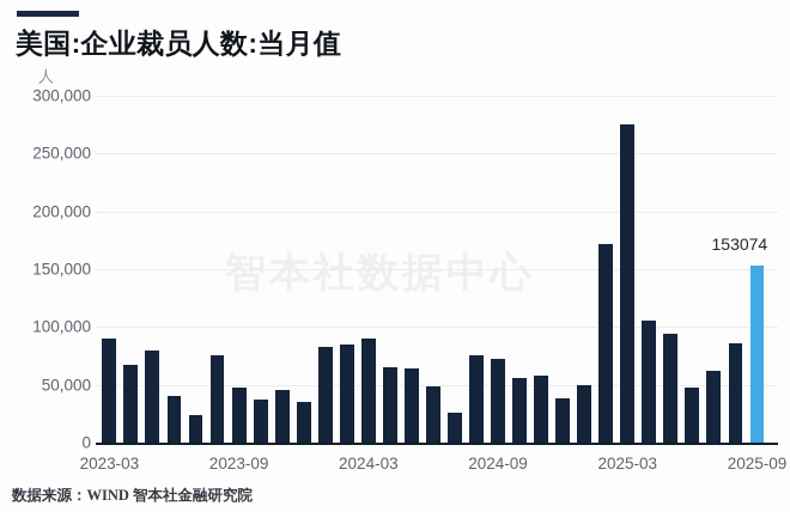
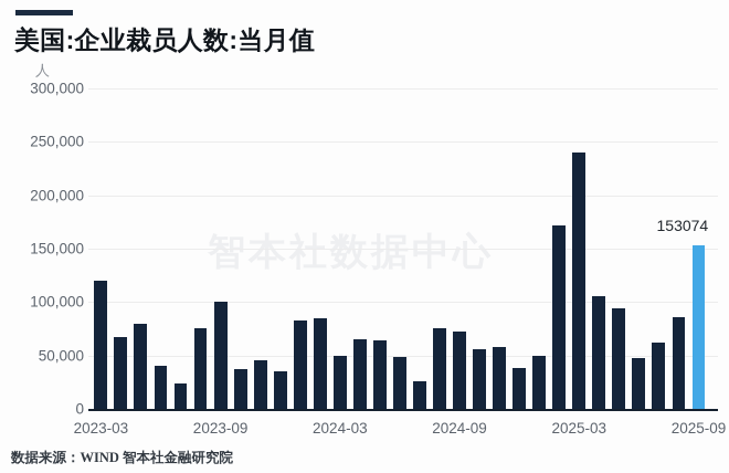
2023-03: 90000 -> 120000
2023-09: 50000 -> 100000
2024-03: 90000 -> 50000
2025-03: 280000 -> 240000
